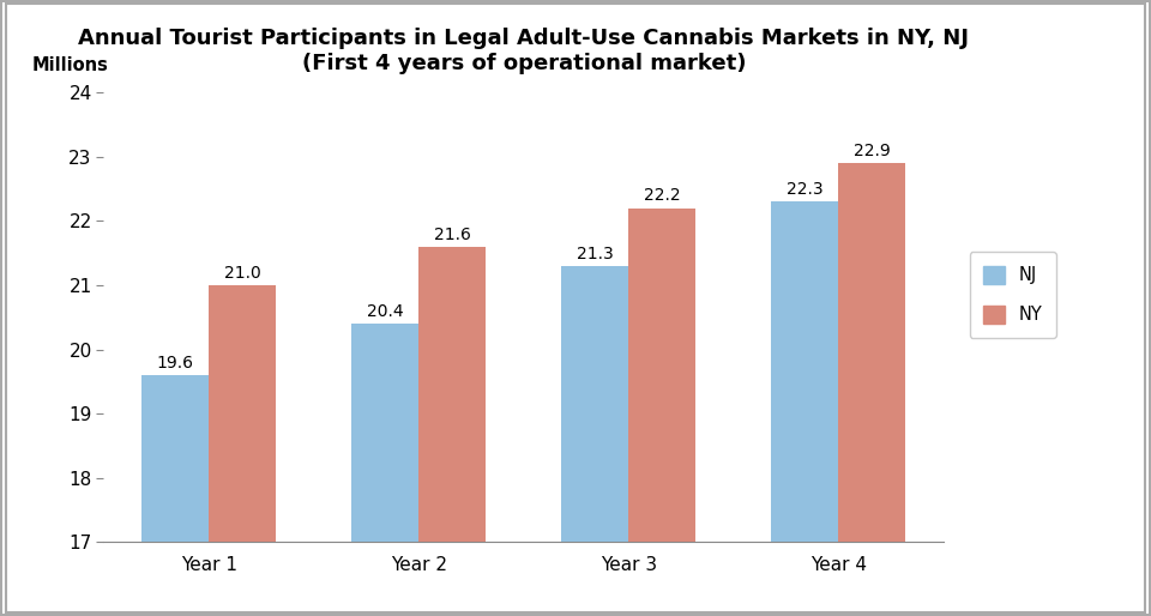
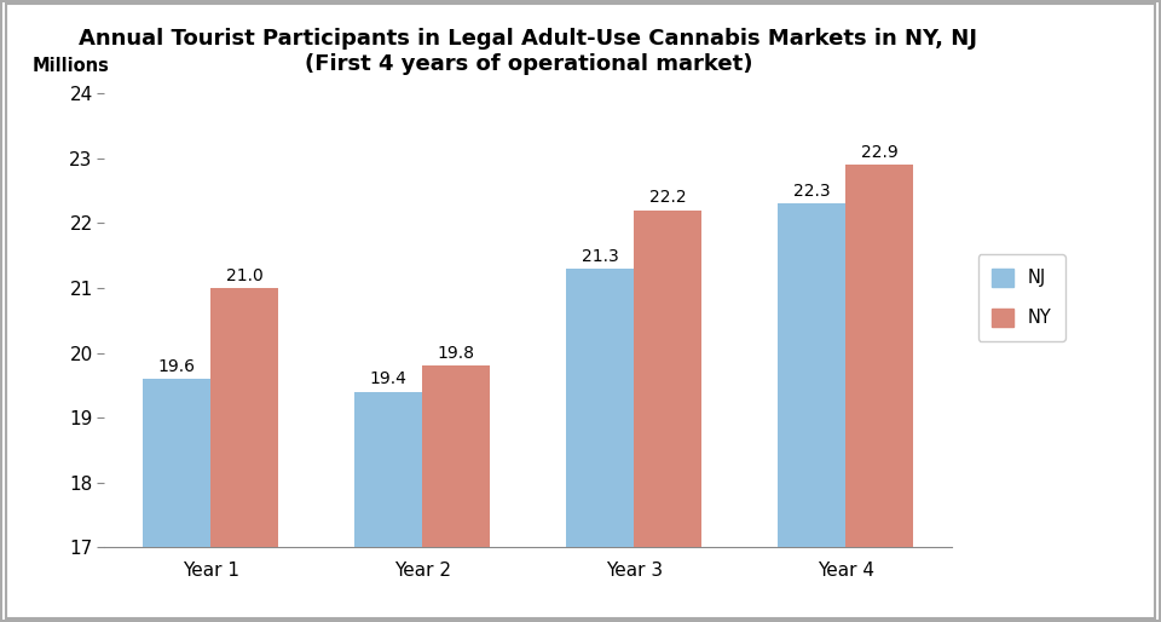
NJ/Year 2: 20.4 -> 19.4
NY/Year 2: 21.6 -> 19.8
